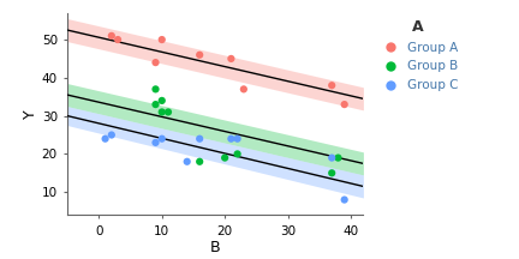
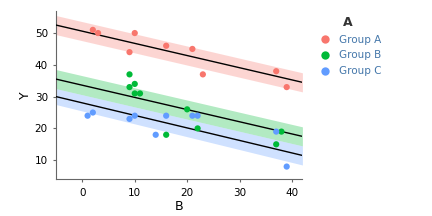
Group B/20: 19 -> 26
